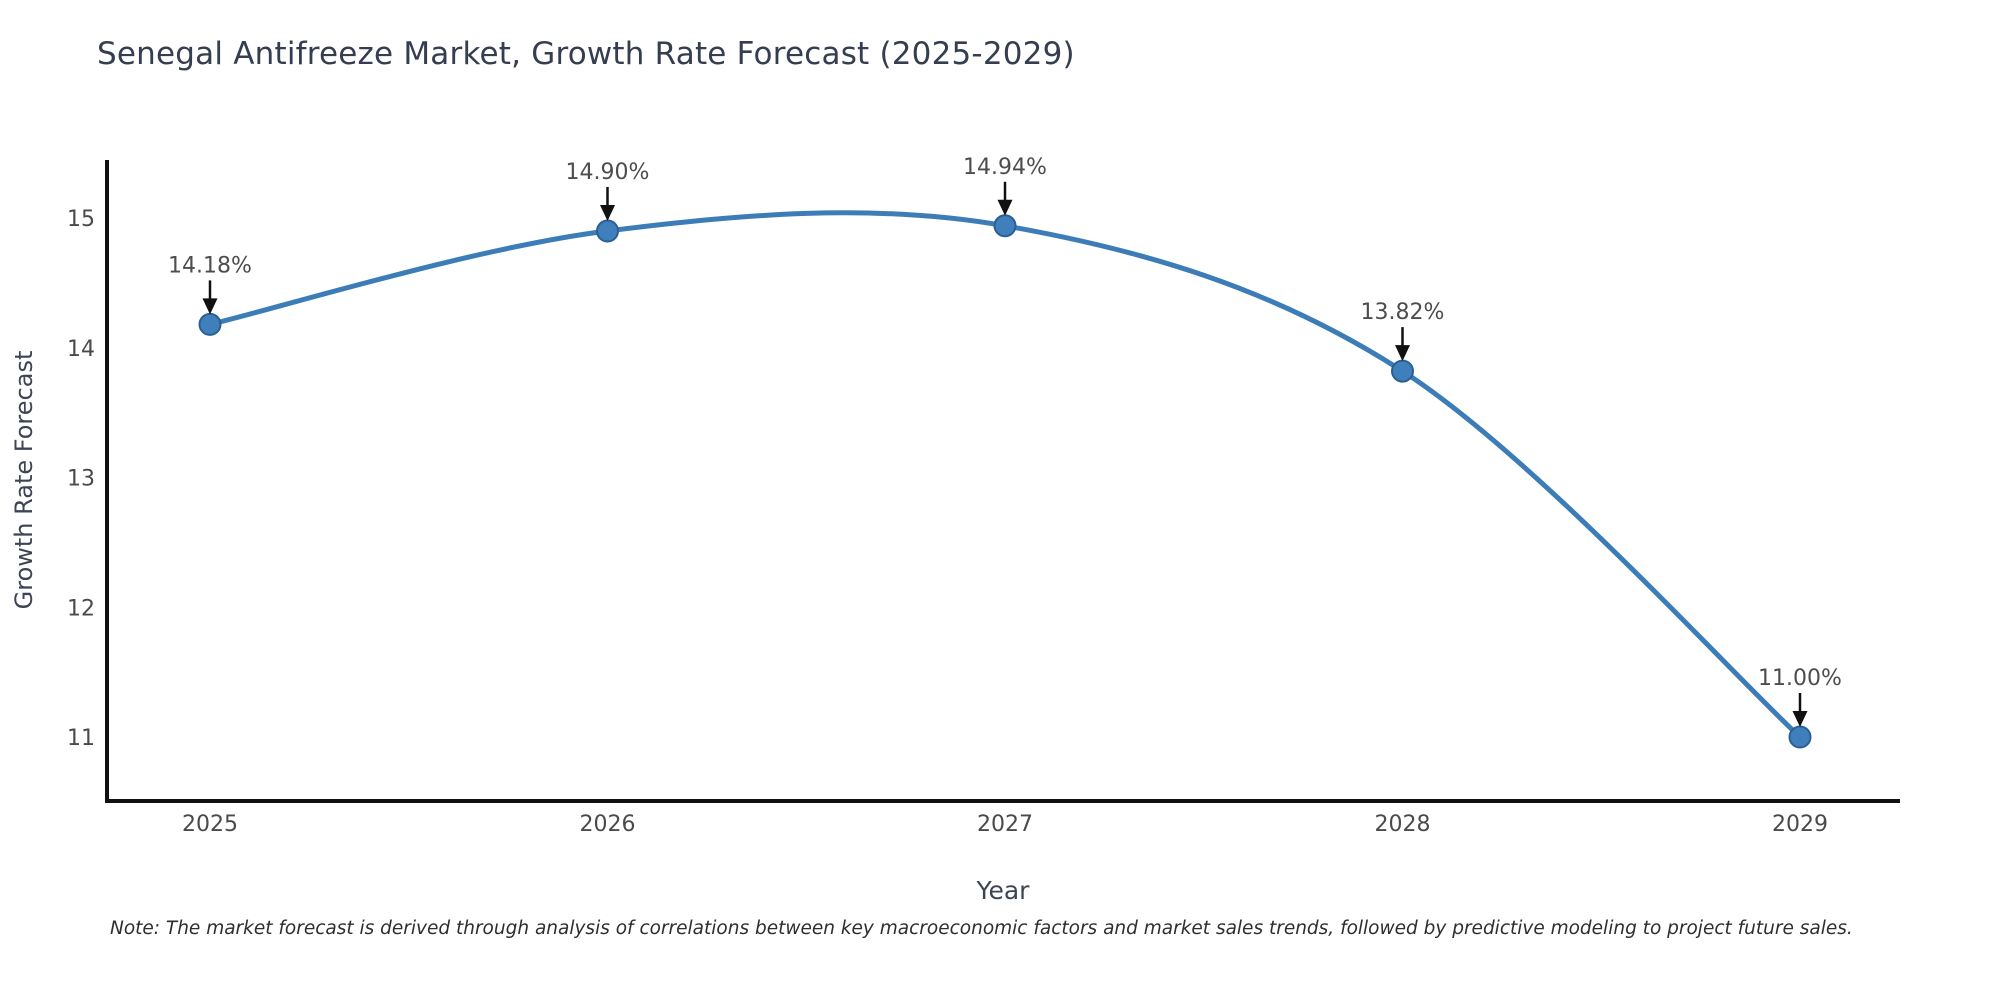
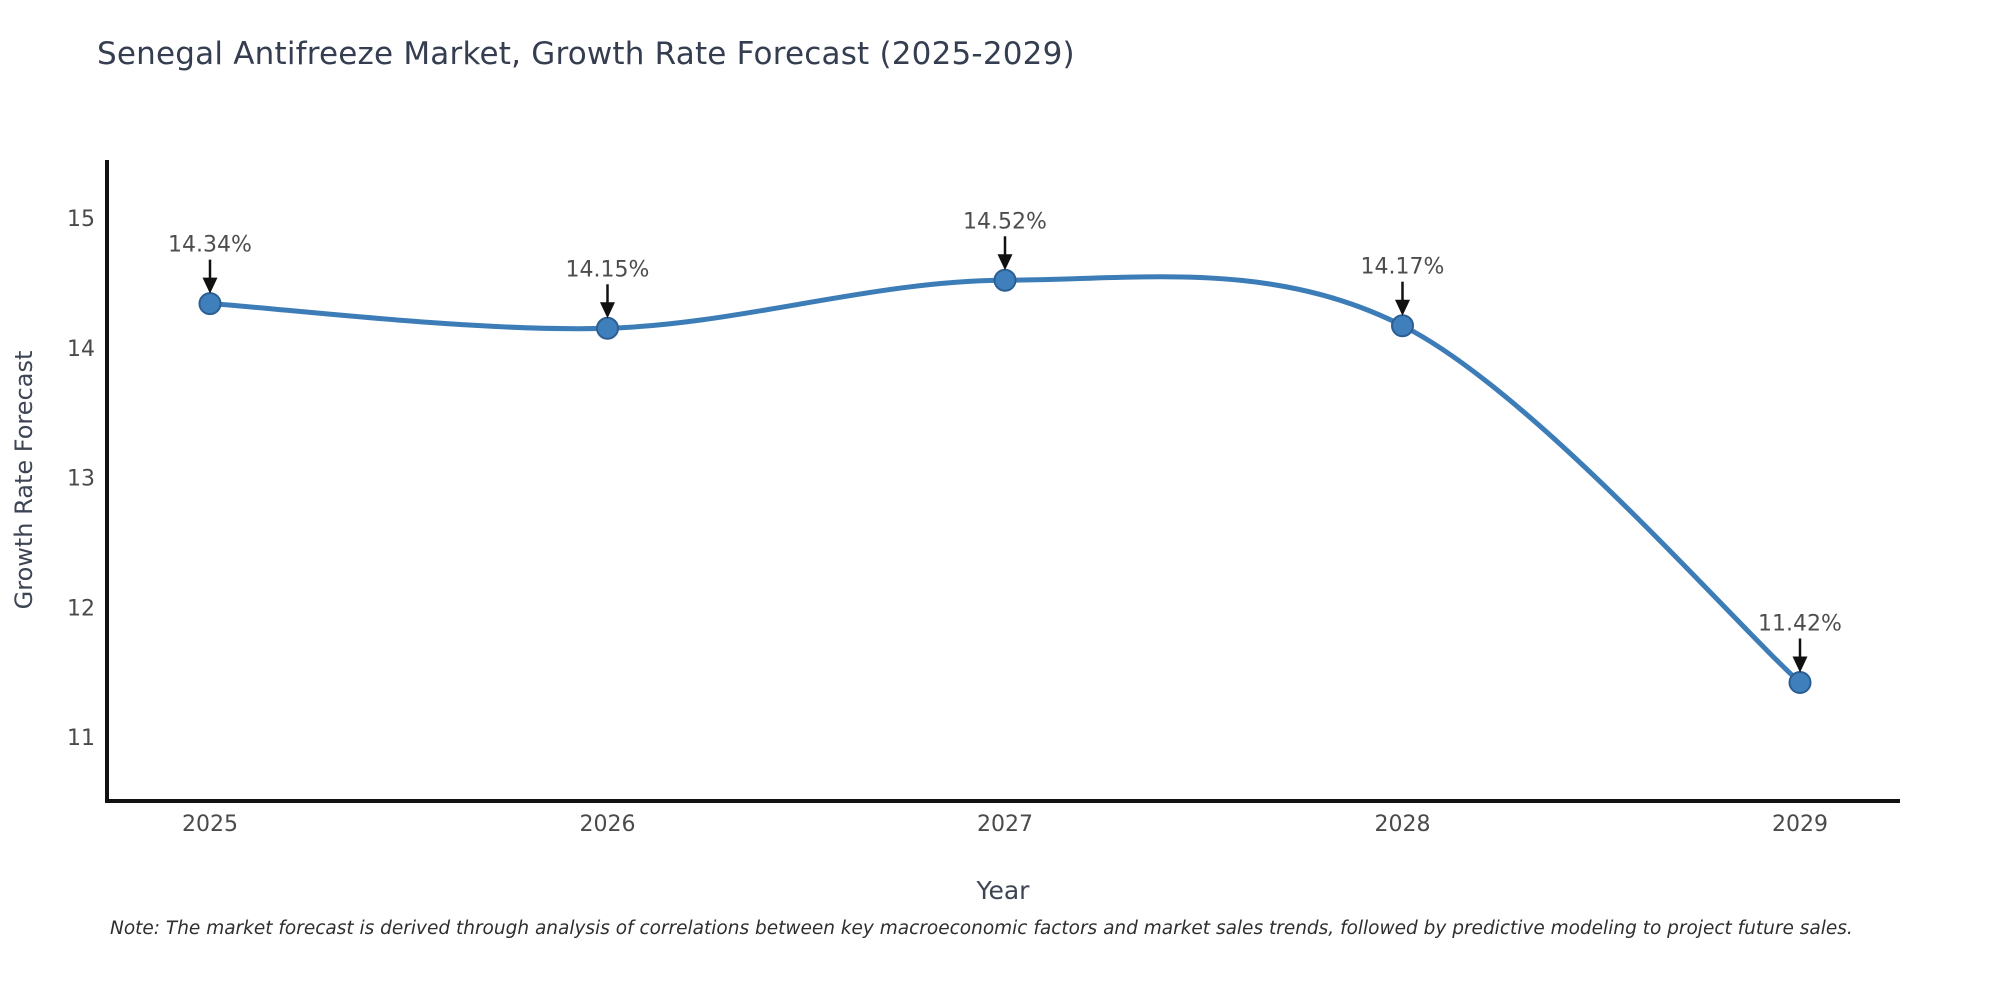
2025: 14.18% -> 14.34%
2026: 14.90% -> 14.15%
2027: 14.94% -> 14.52%
2028: 13.82% -> 14.17%
2029: 11.00% -> 11.42%
